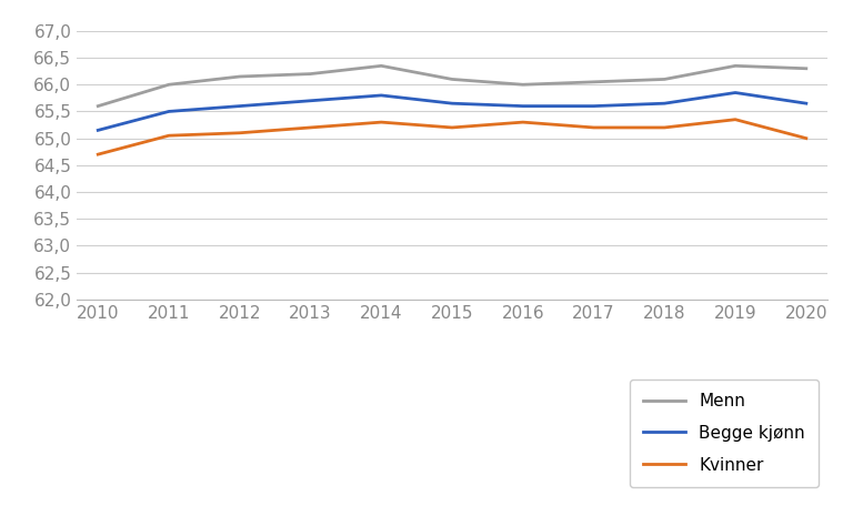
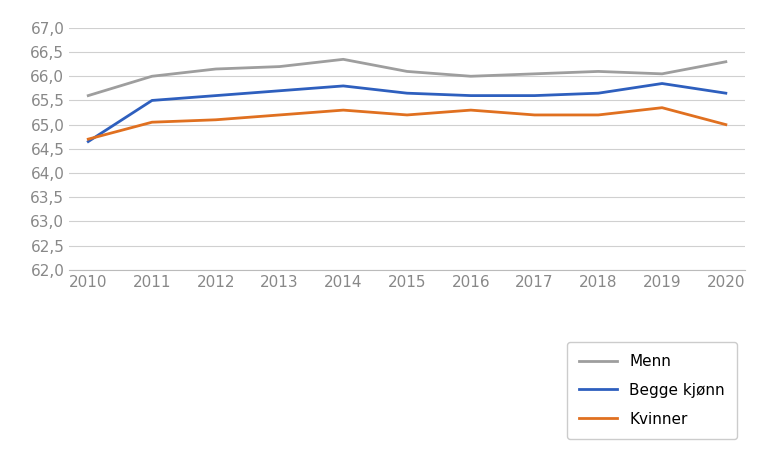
Begge kjønn/2010: 65,15 -> 64,65
Menn/2019: 66,35 -> 66,05
